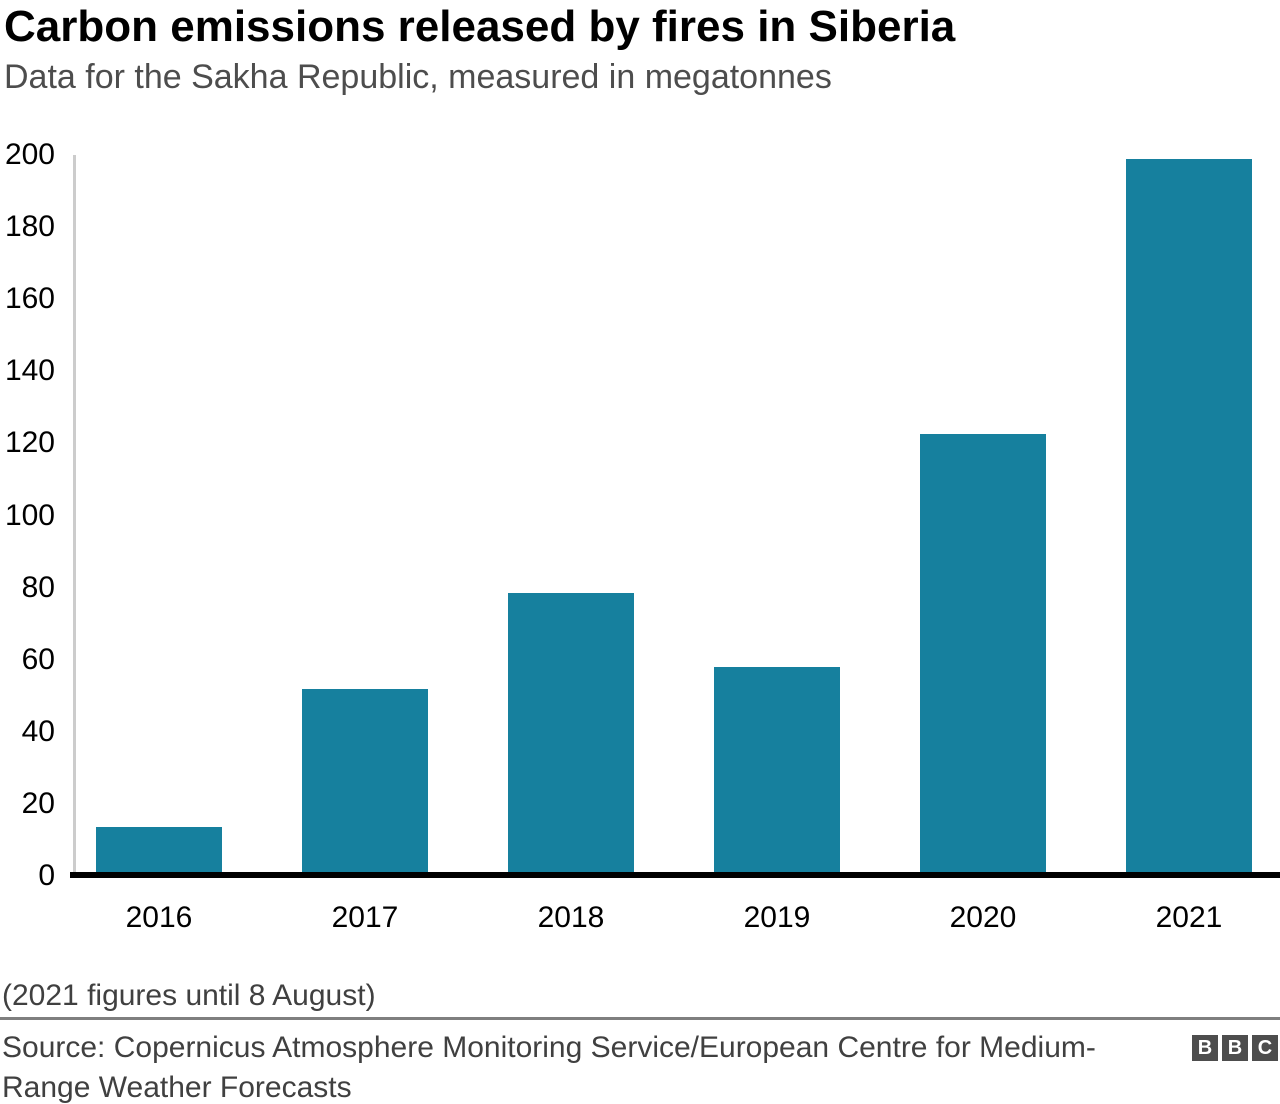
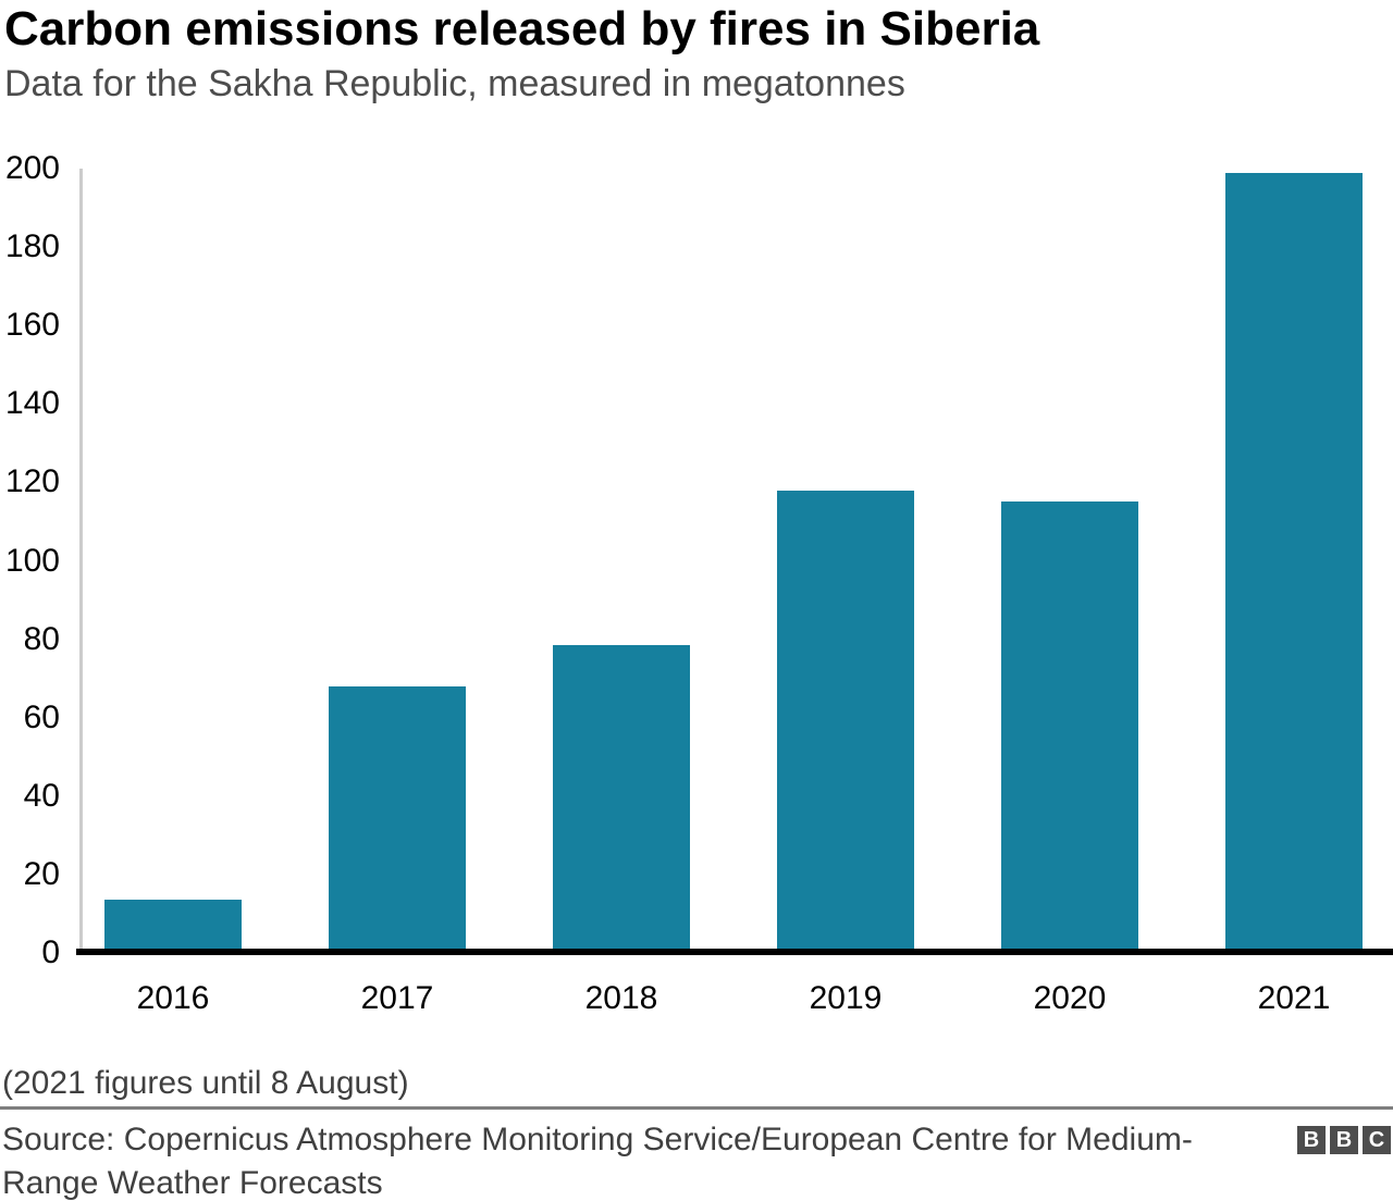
2017: 52 -> 68
2019: 58 -> 118
2020: 122 -> 115
